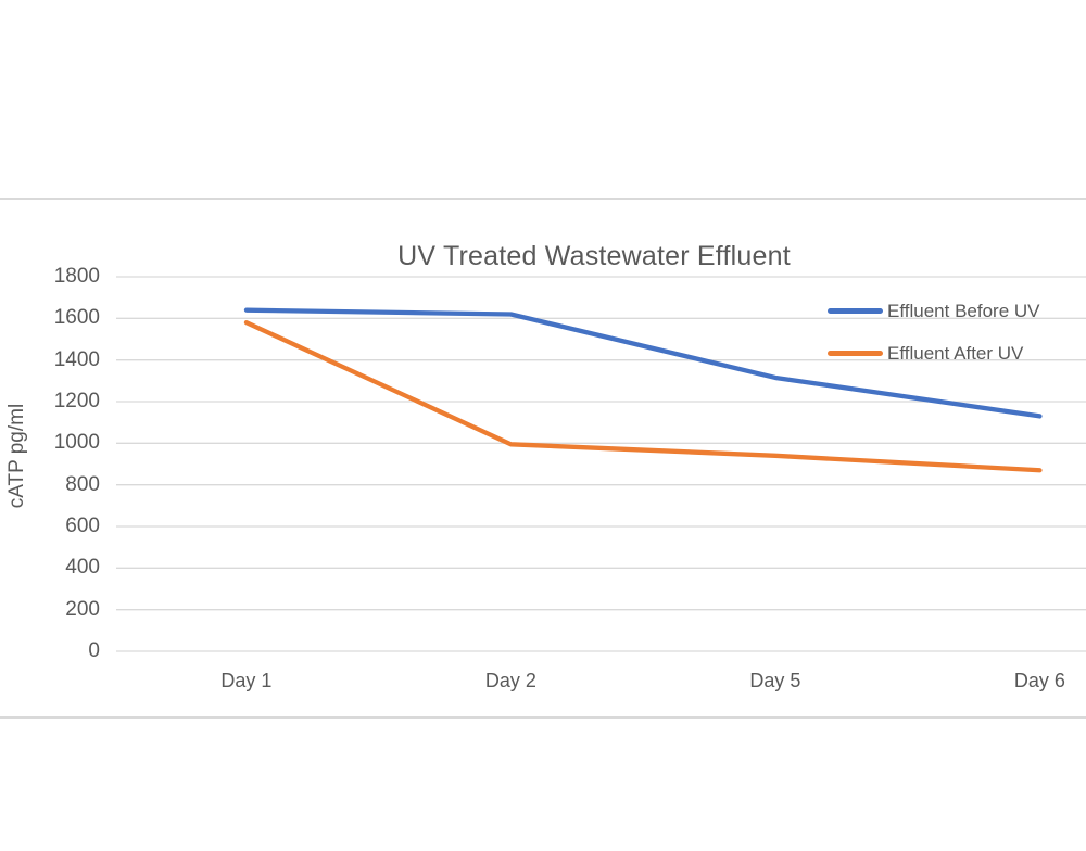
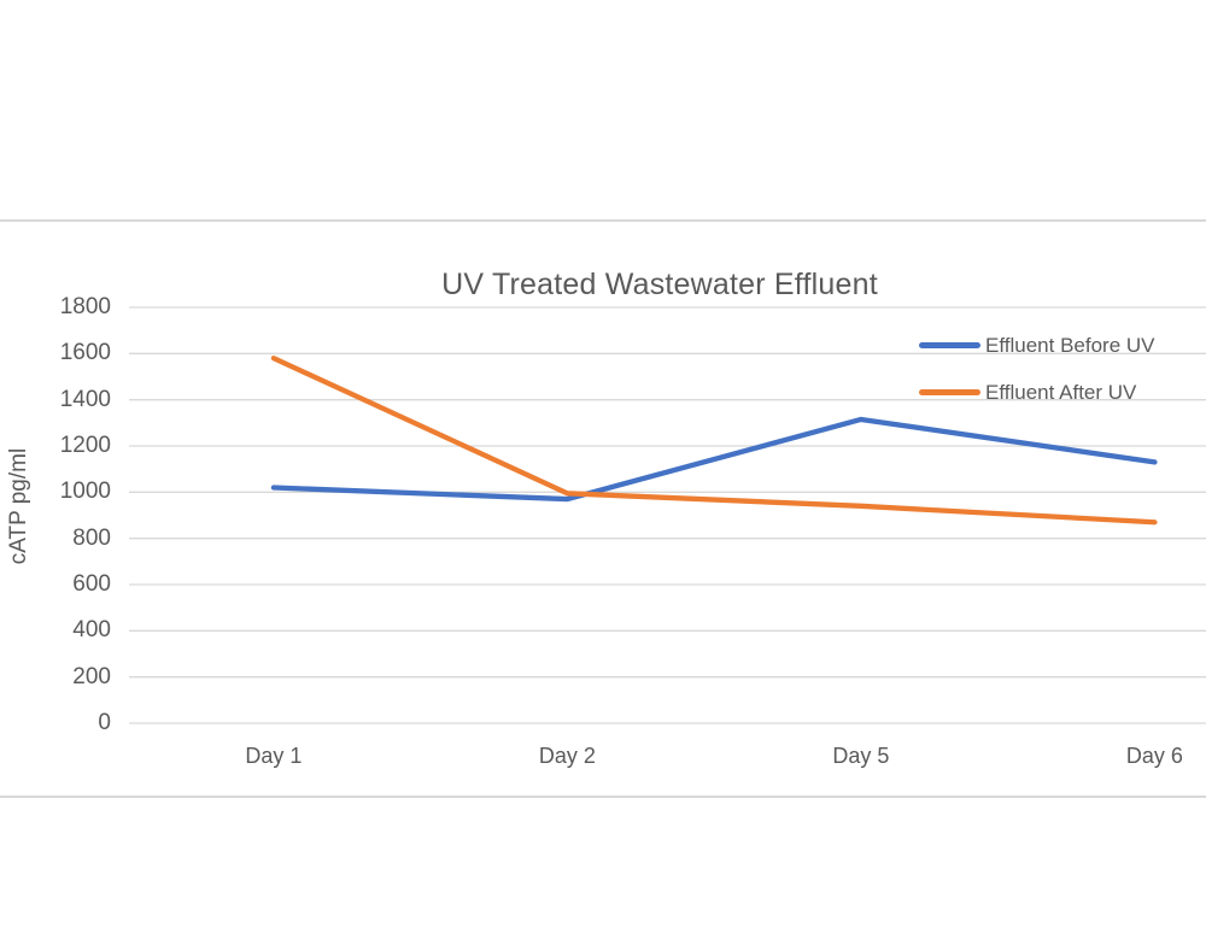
Effluent Before UV/Day 1: 1640 -> 1020
Effluent Before UV/Day 2: 1620 -> 970
